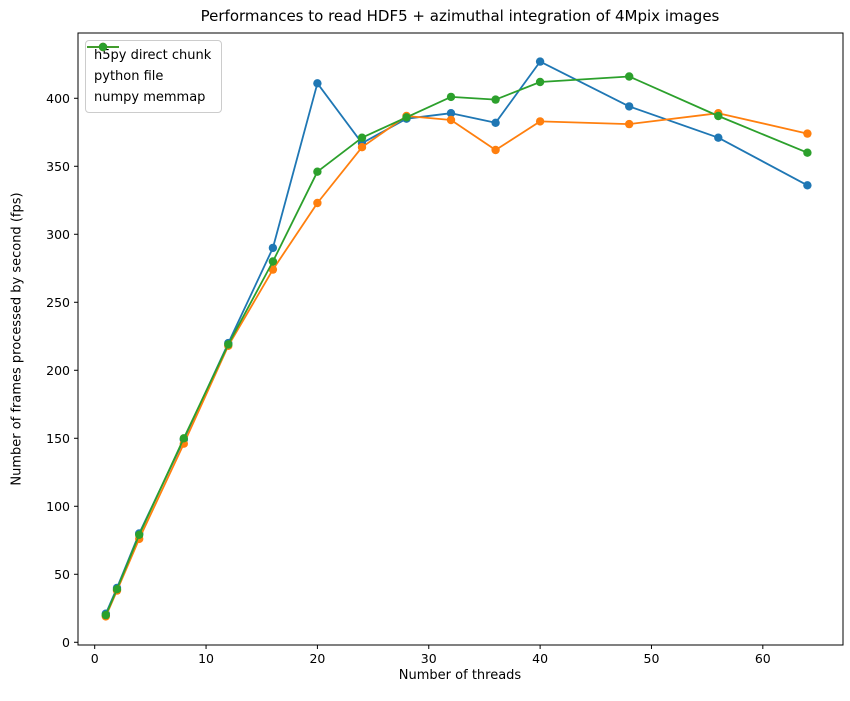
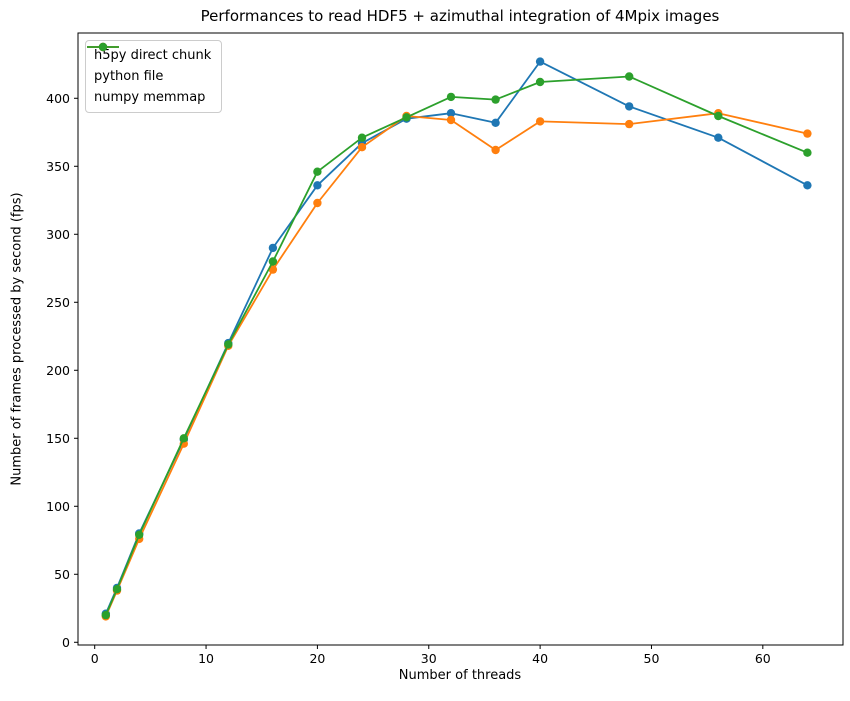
h5py direct chunk/20: 411 -> 336
